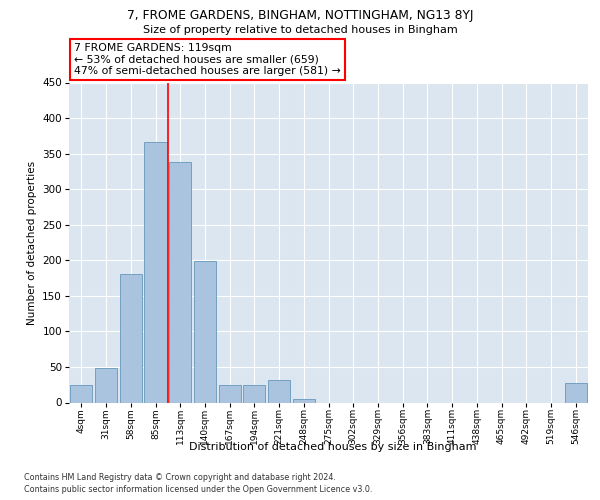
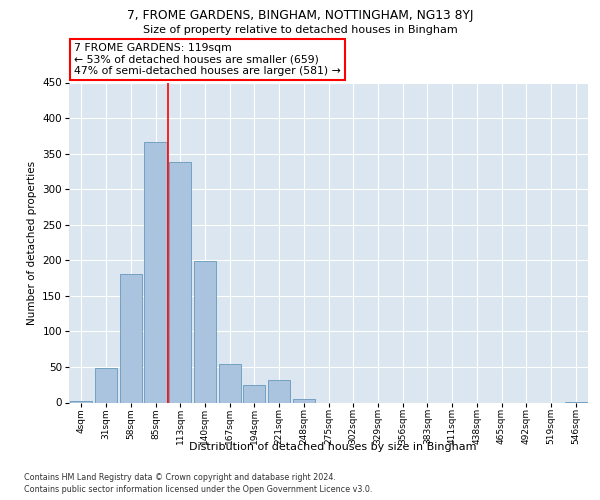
4sqm: 24 -> 2
167sqm: 24 -> 54
546sqm: 28 -> 1
